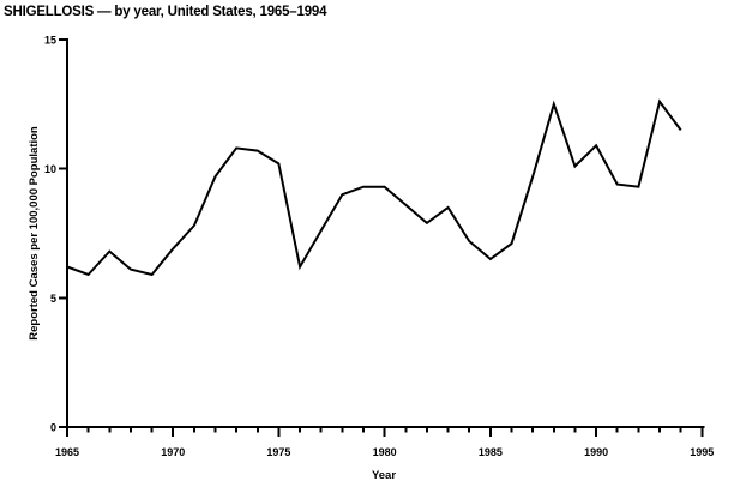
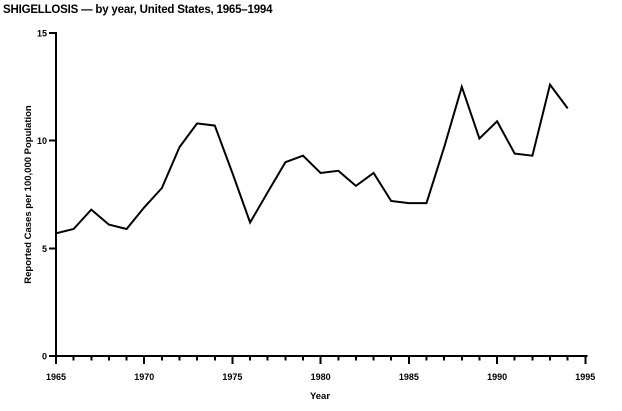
1965: 6.2 -> 5.7
1975: 10.2 -> 8.5
1980: 9.3 -> 8.5
1985: 6.5 -> 7.1
